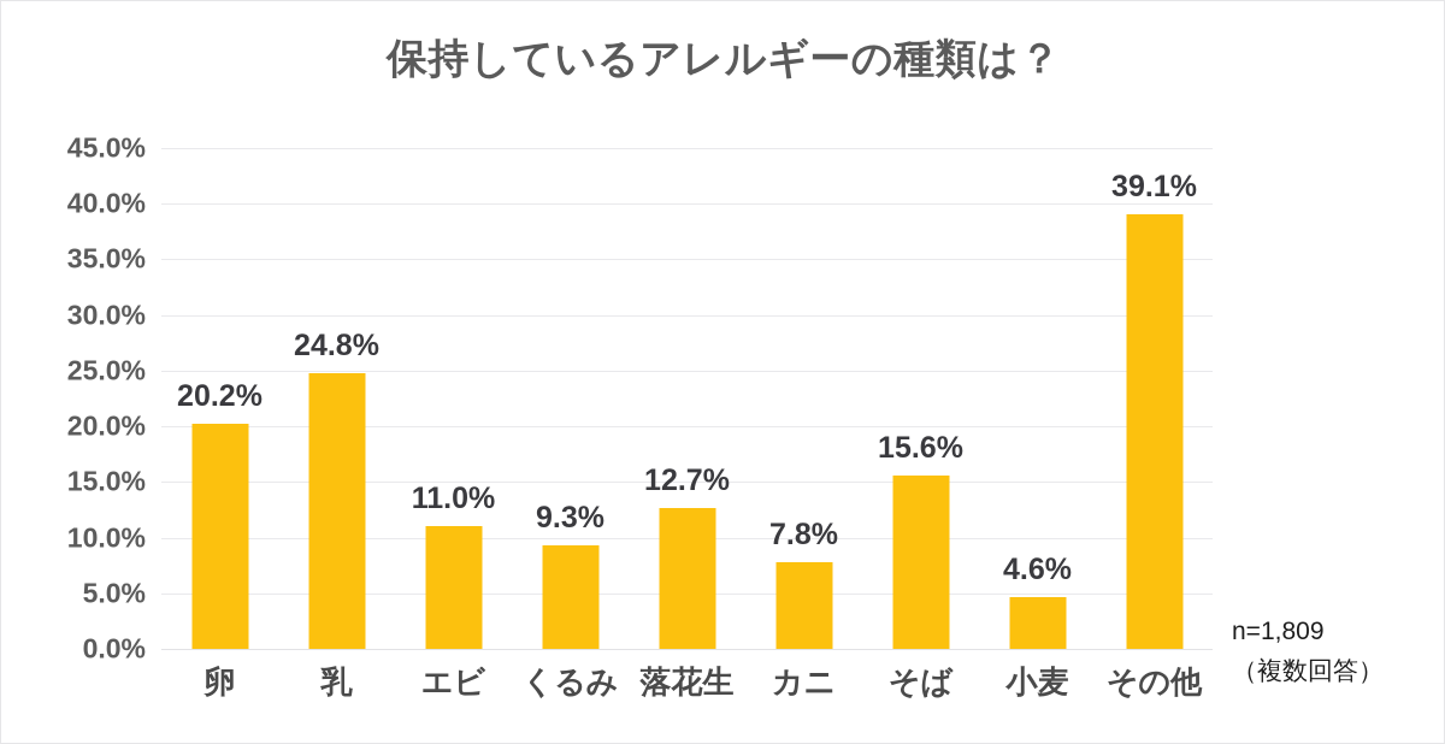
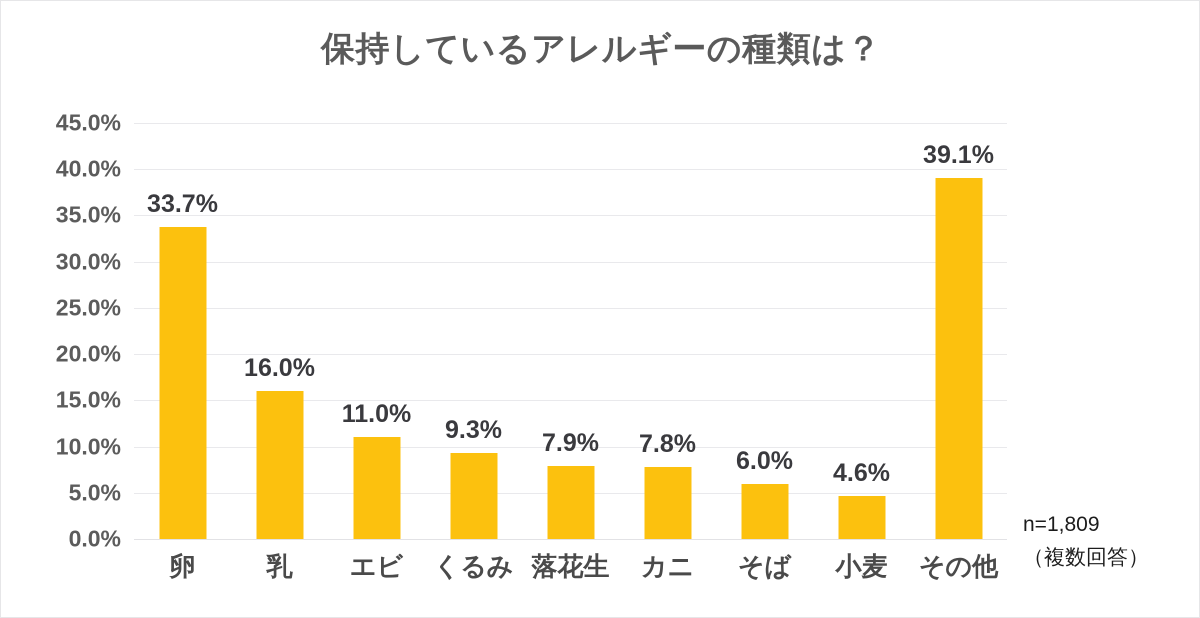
卵: 20.2% -> 33.7%
乳: 24.8% -> 16.0%
落花生: 12.7% -> 7.9%
そば: 15.6% -> 6.0%
